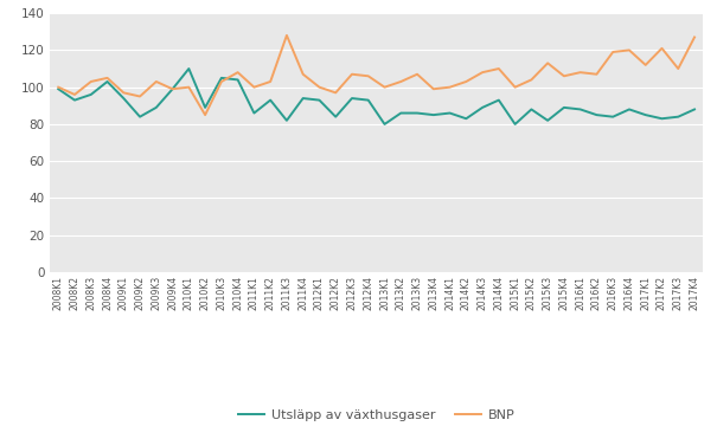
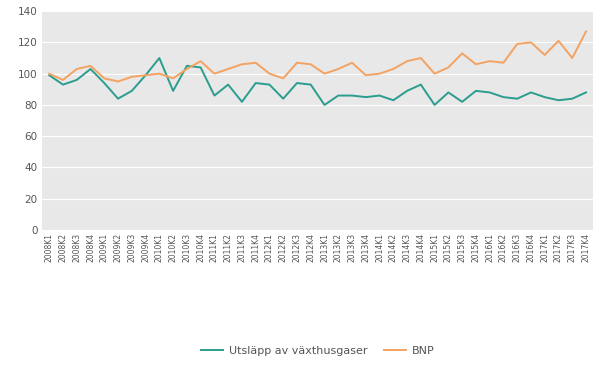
BNP/2009K3: 103 -> 98
BNP/2010K2: 85 -> 97
BNP/2011K3: 128 -> 106
